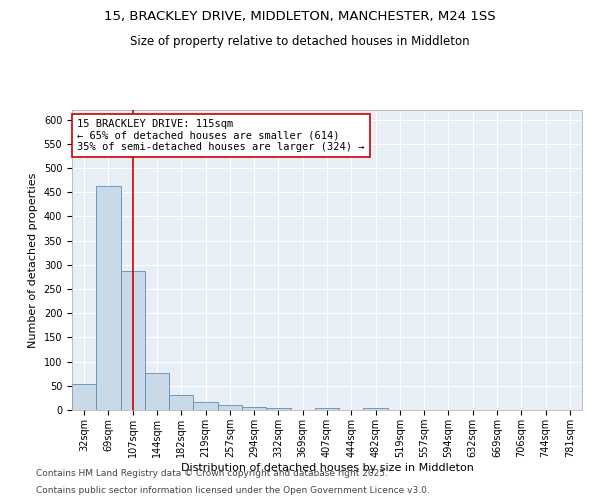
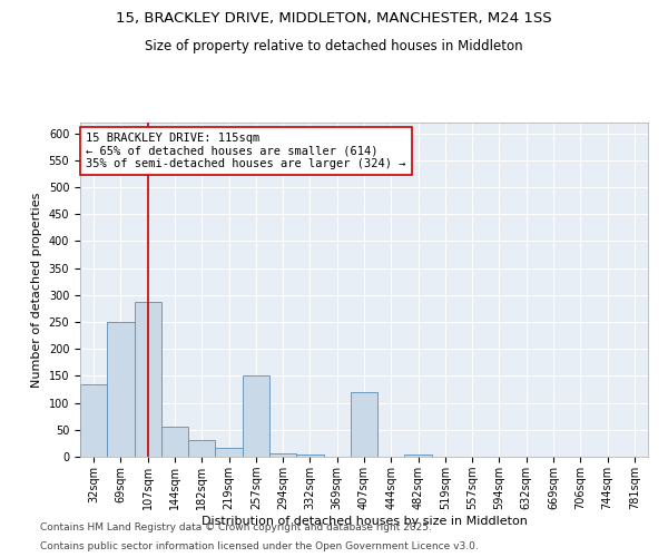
32sqm: 53 -> 135
69sqm: 462 -> 250
144sqm: 77 -> 55
257sqm: 10 -> 150
407sqm: 5 -> 120
